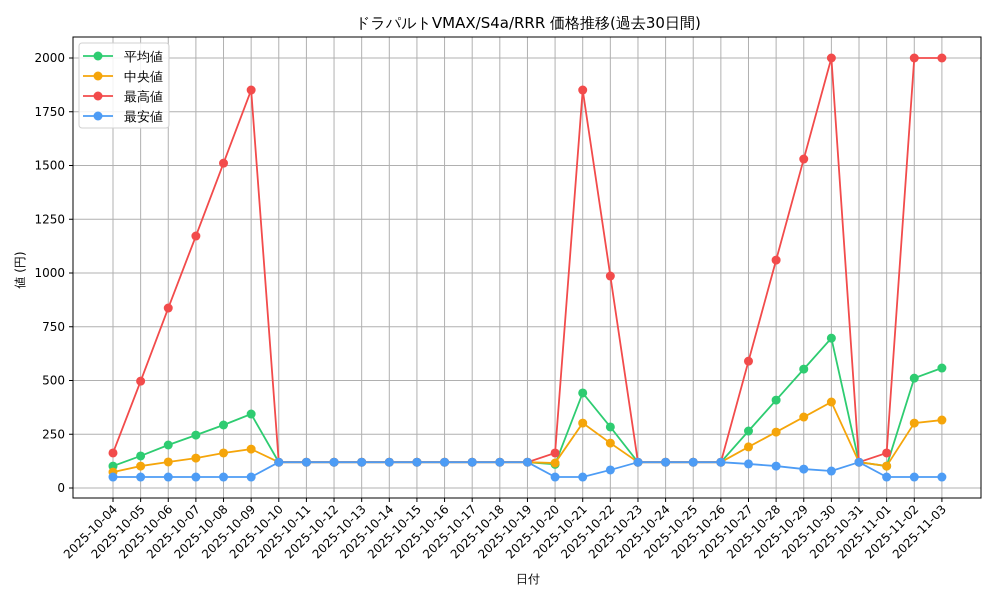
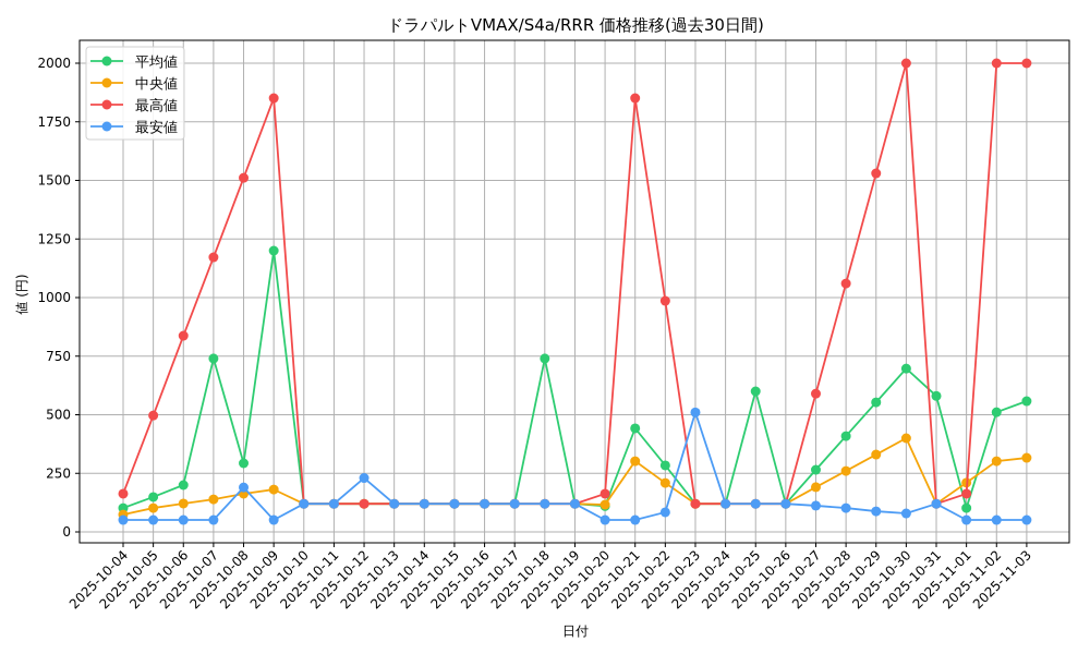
平均値/2025-10-07: 250 -> 740
最安値/2025-10-08: 50 -> 190
平均値/2025-10-09: 340 -> 1200
最安値/2025-10-12: 120 -> 230
平均値/2025-10-18: 120 -> 740
最安値/2025-10-23: 120 -> 510
平均値/2025-10-25: 120 -> 600
平均値/2025-10-31: 120 -> 580
中央値/2025-11-01: 100 -> 210
